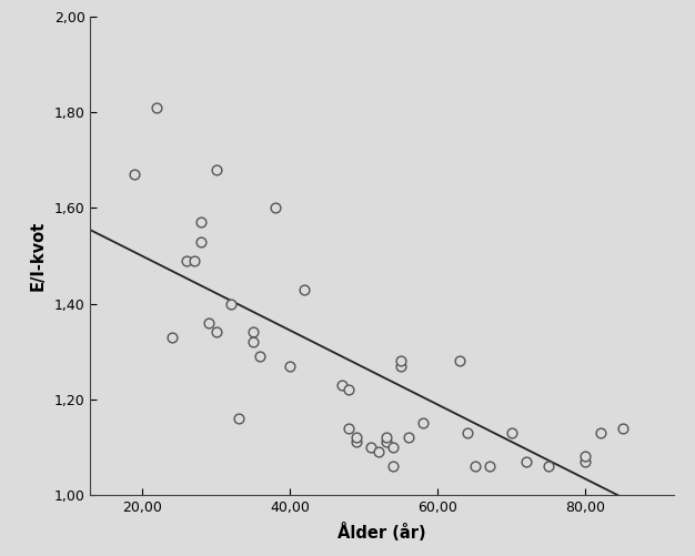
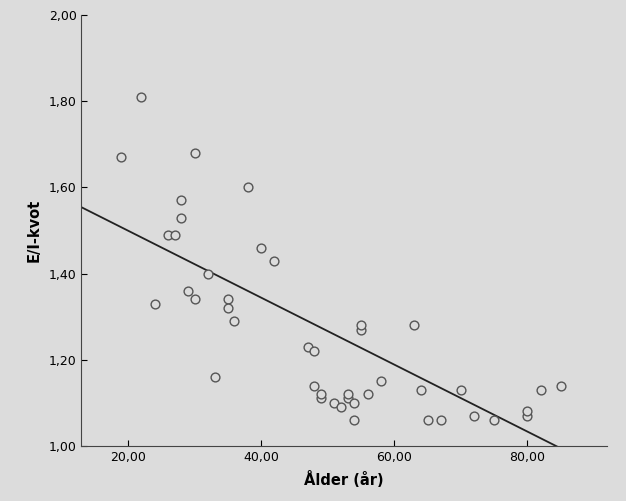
40,00: 1,27 -> 1,46
